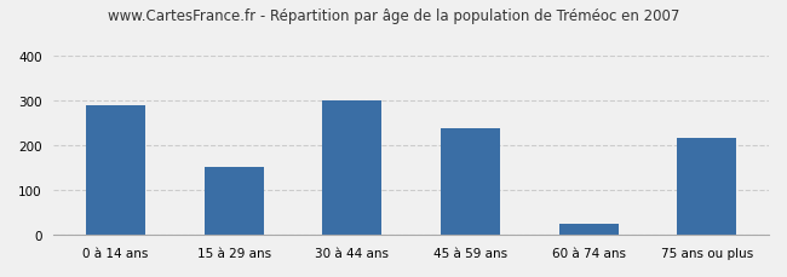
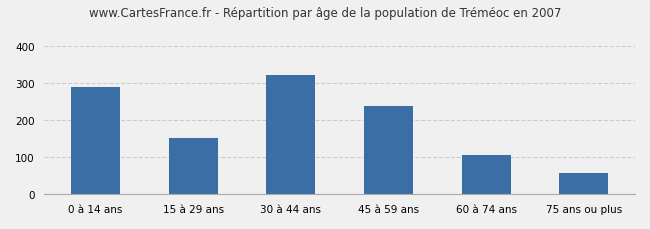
30 à 44 ans: 300 -> 320
60 à 74 ans: 25 -> 107
75 ans ou plus: 215 -> 57
